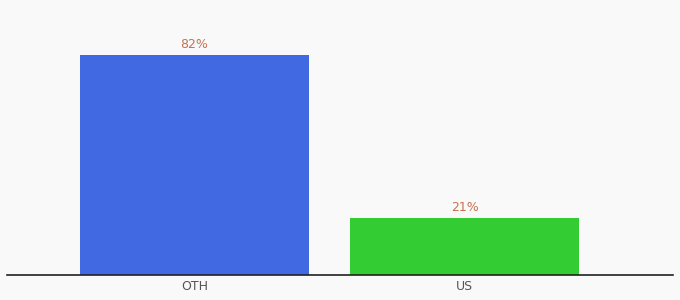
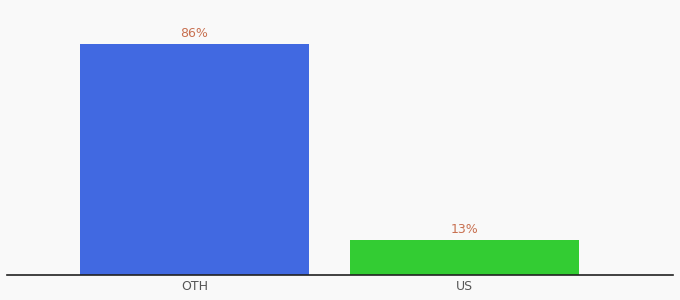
OTH: 82% -> 86%
US: 21% -> 13%
